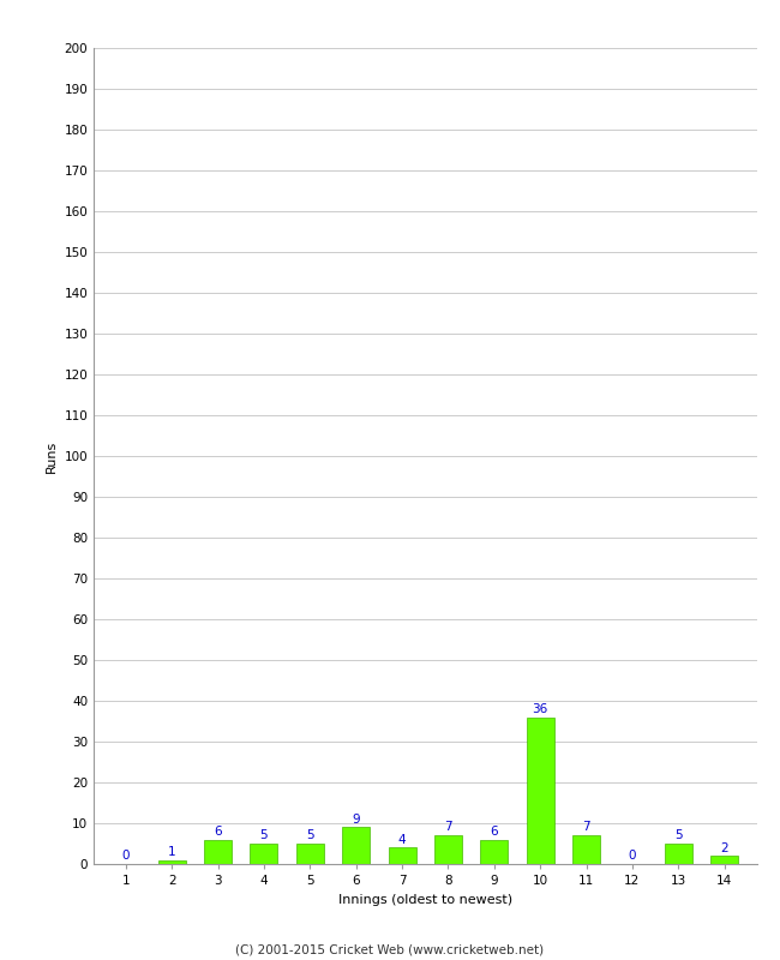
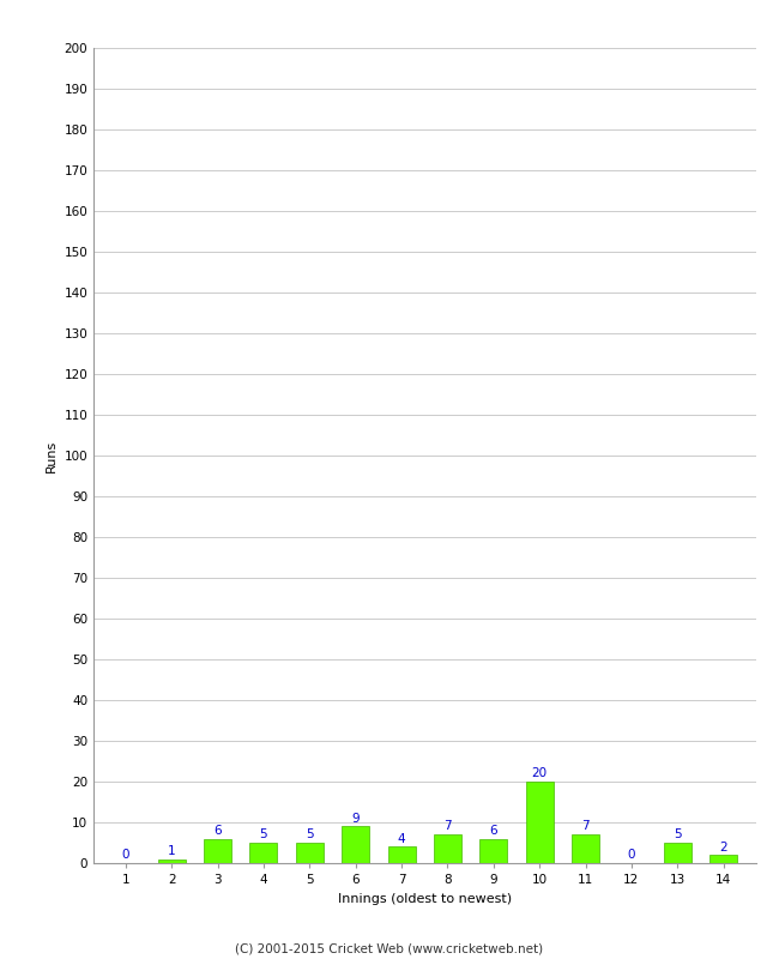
10: 36 -> 20
